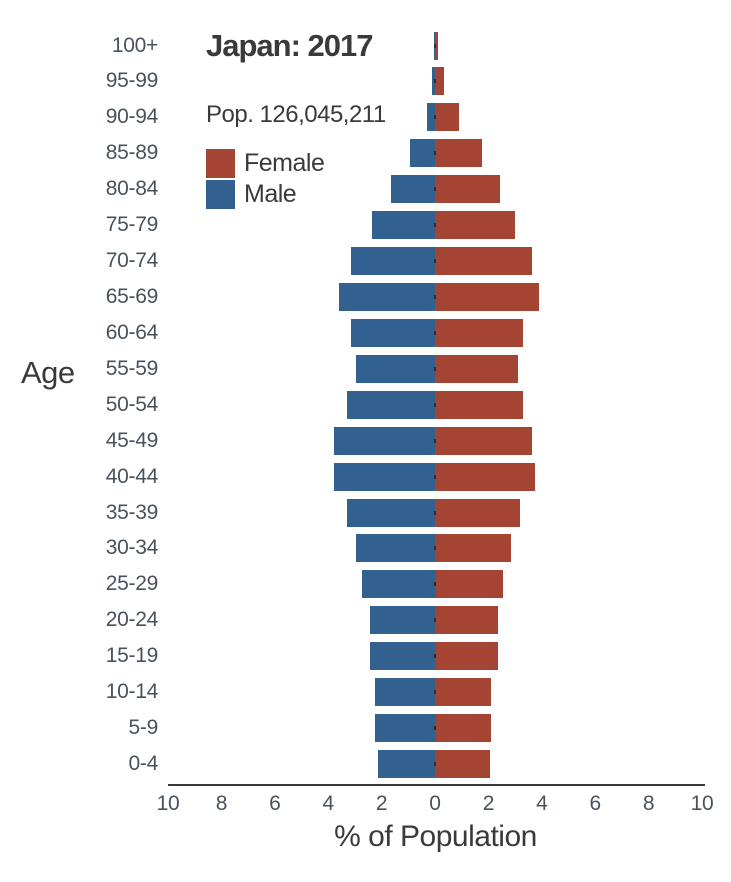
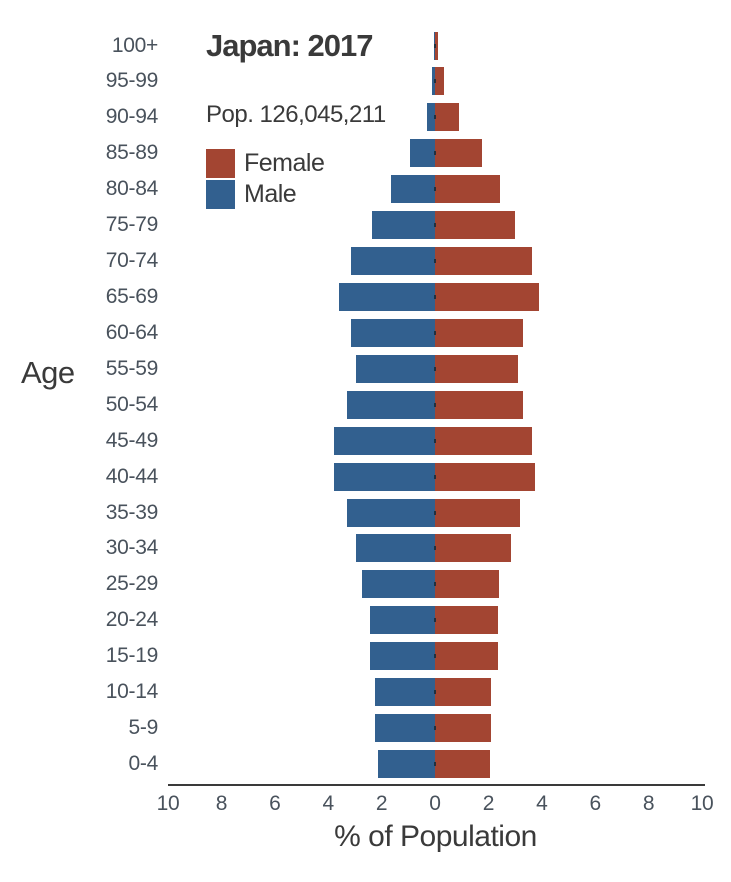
Female/25-29: 2.5 -> 2.4
